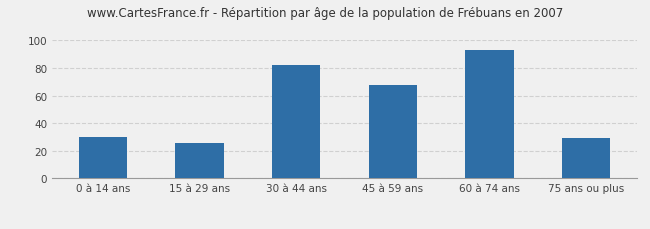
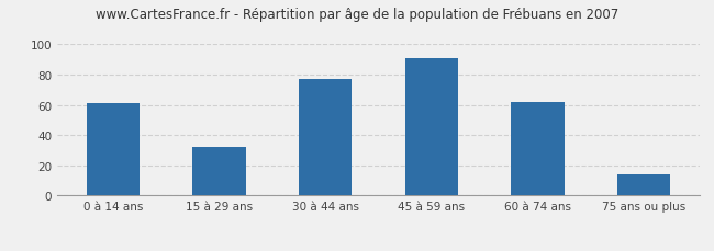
0 à 14 ans: 30 -> 61
15 à 29 ans: 26 -> 32
30 à 44 ans: 82 -> 77
45 à 59 ans: 68 -> 91
60 à 74 ans: 93 -> 62
75 ans ou plus: 29 -> 14
